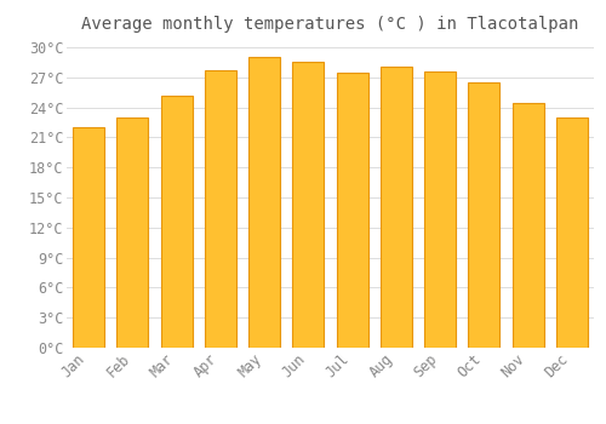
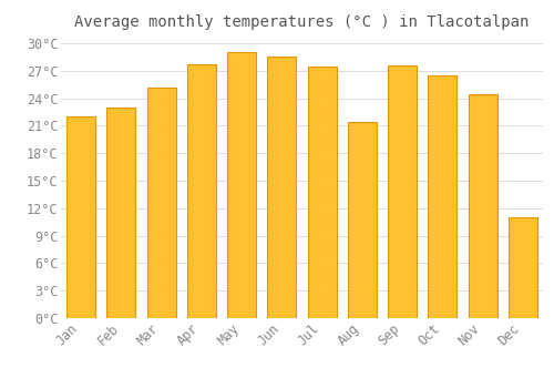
Aug: 28.1°C -> 21.4°C
Dec: 23.0°C -> 11.0°C
